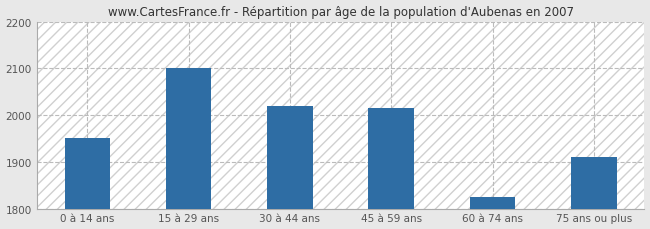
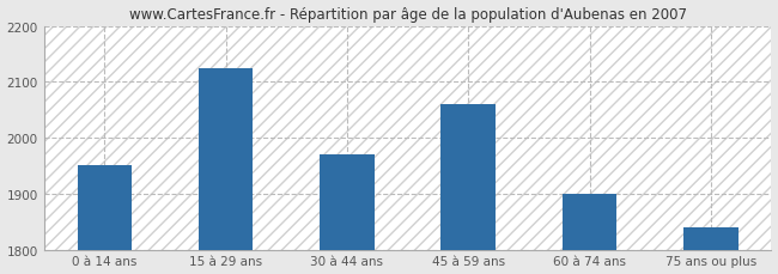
15 à 29 ans: 2100 -> 2125
30 à 44 ans: 2020 -> 1970
45 à 59 ans: 2015 -> 2060
60 à 74 ans: 1825 -> 1900
75 ans ou plus: 1910 -> 1840
